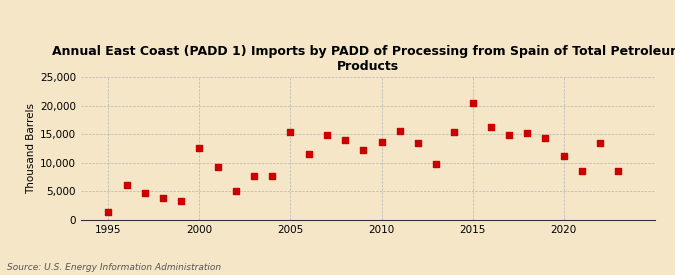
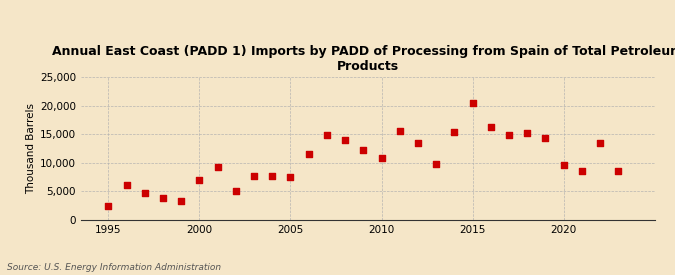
1995: 1,400 -> 2,500
2000: 12,600 -> 7,000
2005: 15,400 -> 7,500
2010: 13,600 -> 10,800
2020: 11,200 -> 9,600
